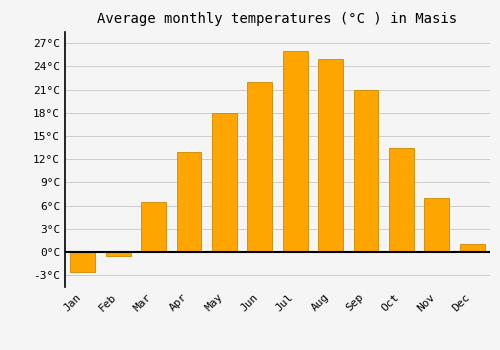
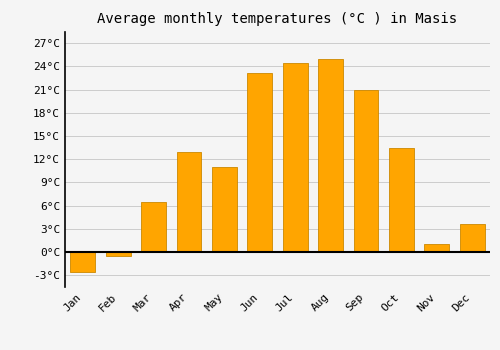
May: 18.0°C -> 11.0°C
Jun: 22.0°C -> 23.2°C
Jul: 26.0°C -> 24.4°C
Nov: 7.0°C -> 1.0°C
Dec: 1.0°C -> 3.6°C
